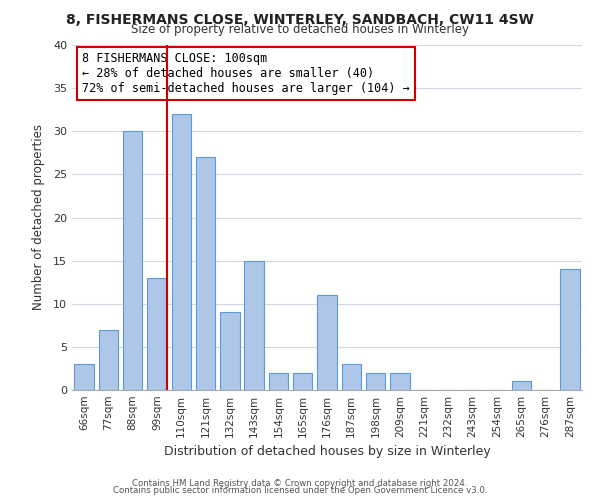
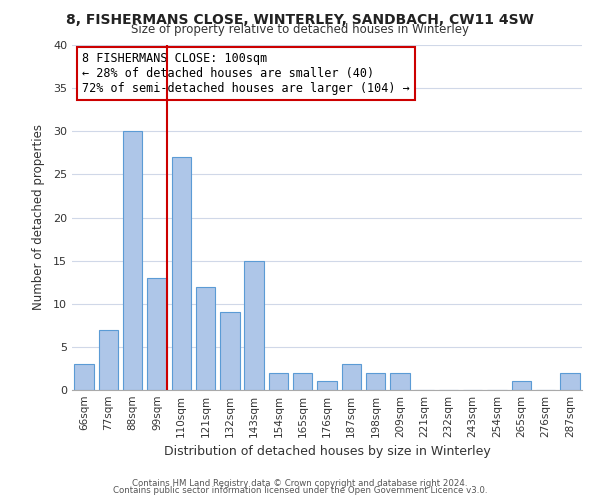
110sqm: 32 -> 27
121sqm: 27 -> 12
176sqm: 11 -> 1
287sqm: 14 -> 2
